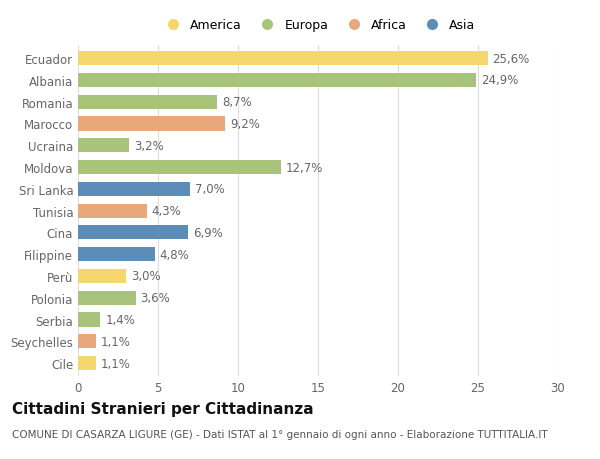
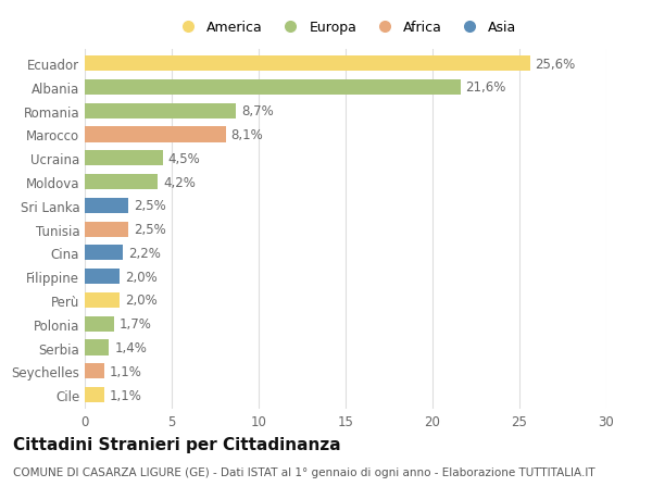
Albania: 24,9% -> 21,6%
Marocco: 9,2% -> 8,1%
Ucraina: 3,2% -> 4,5%
Moldova: 12,7% -> 4,2%
Sri Lanka: 7,0% -> 2,5%
Tunisia: 4,3% -> 2,5%
Cina: 6,9% -> 2,2%
Filippine: 4,8% -> 2,0%
Perù: 3,0% -> 2,0%
Polonia: 3,6% -> 1,7%
